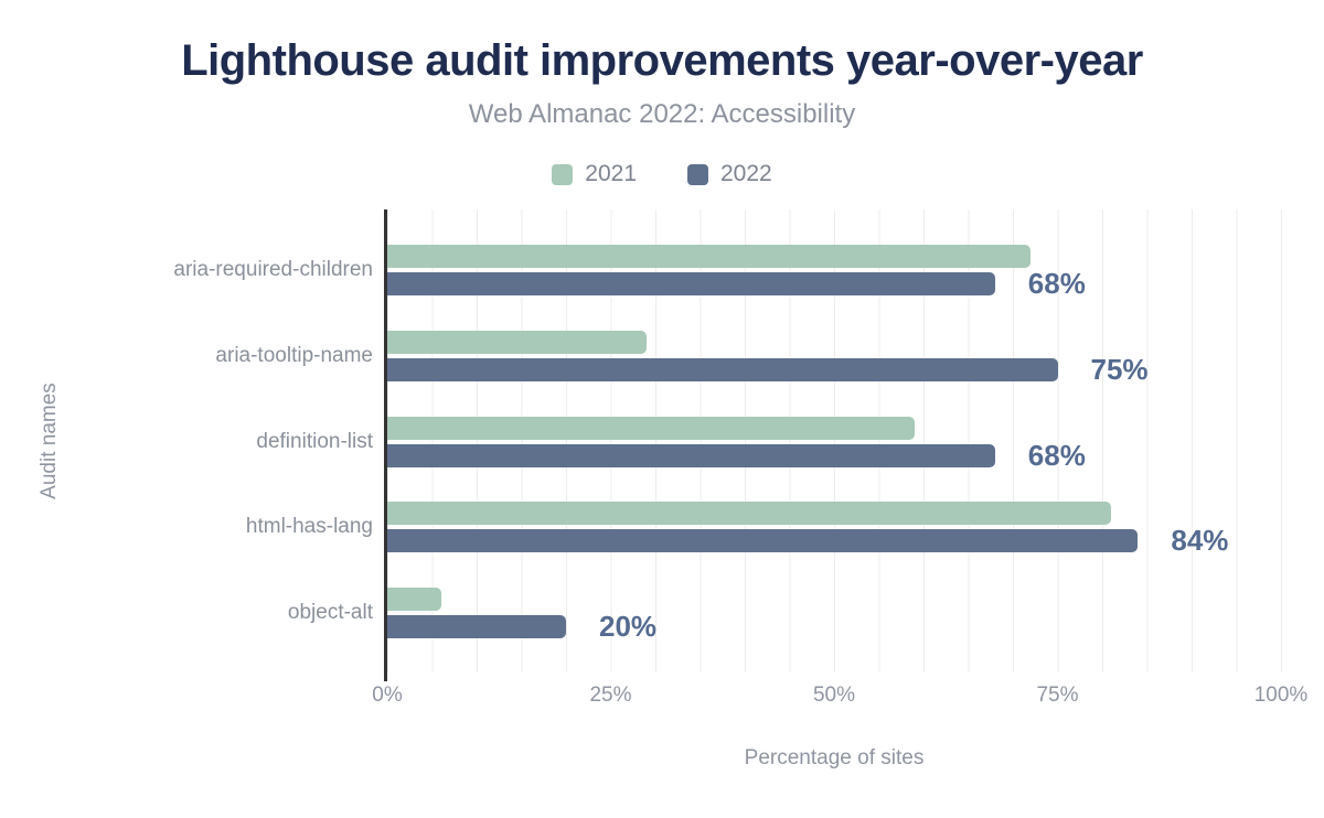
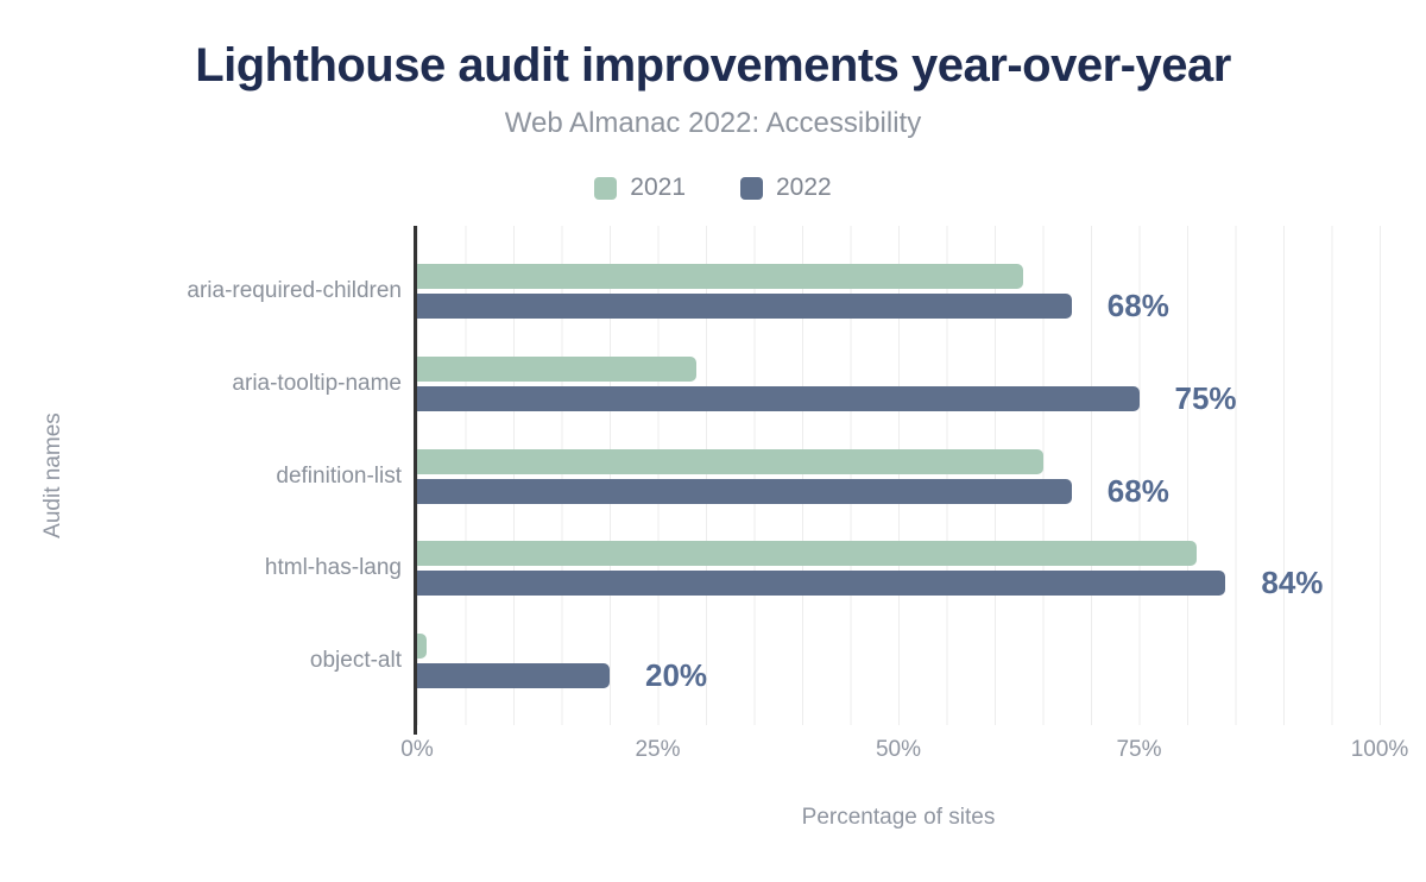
2021/aria-required-children: 72% -> 63%
2021/definition-list: 59% -> 65%
2021/object-alt: 6% -> 1%
